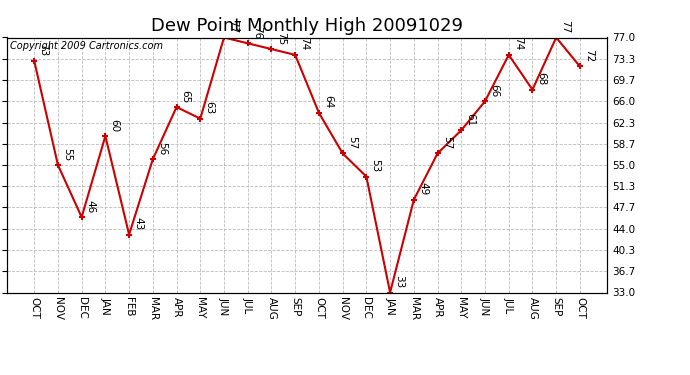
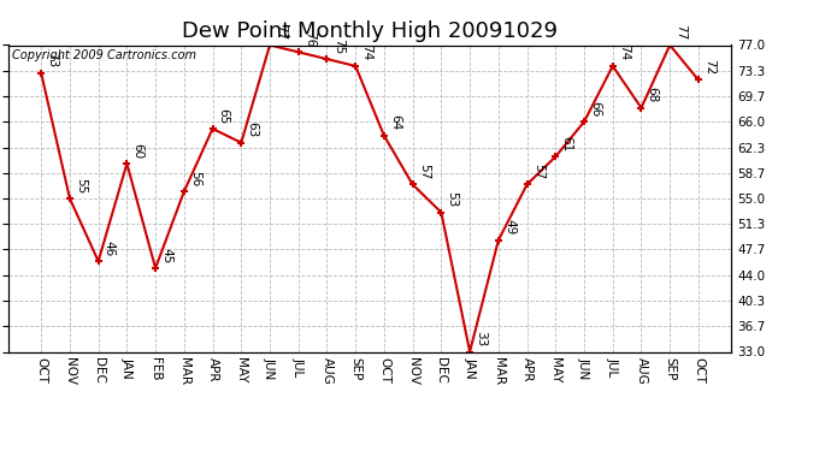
FEB: 43 -> 45
